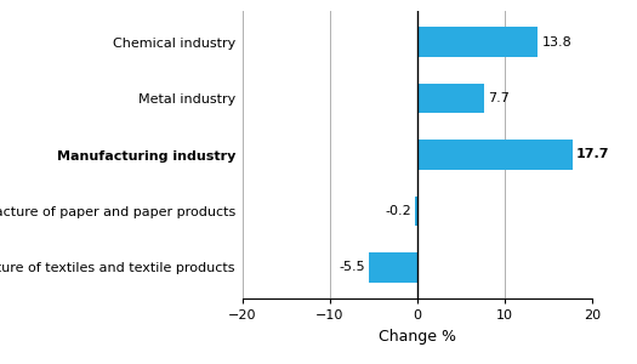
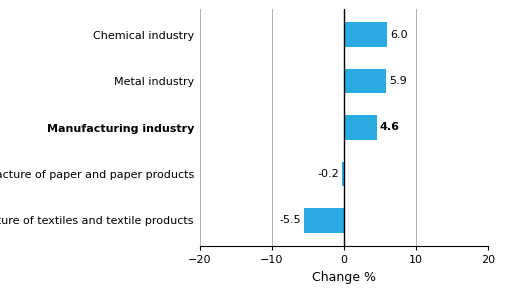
Chemical industry: 13.8 -> 6.0
Metal industry: 7.7 -> 5.9
Manufacturing industry: 17.7 -> 4.6
